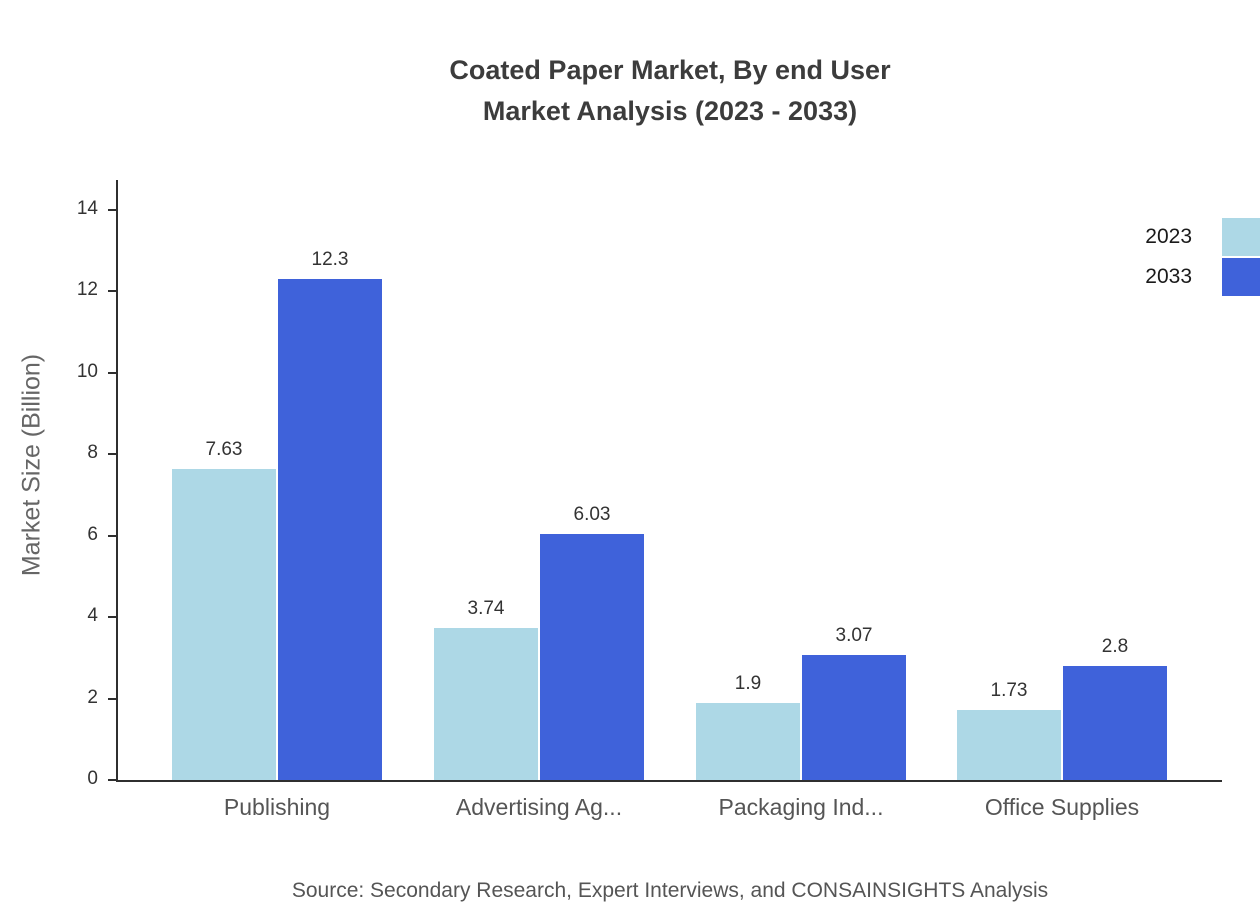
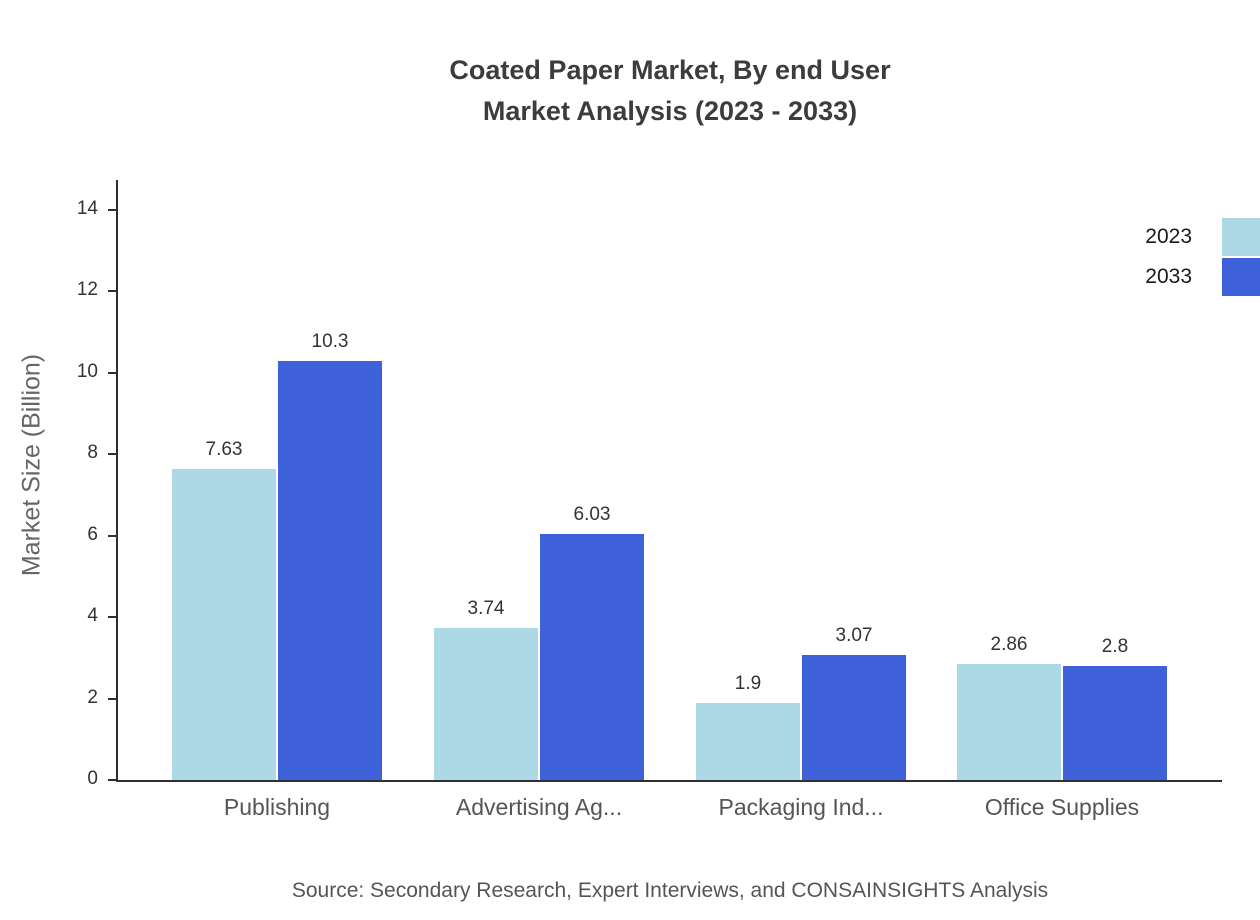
2033/Publishing: 12.3 -> 10.3
2023/Office Supplies: 1.73 -> 2.86
